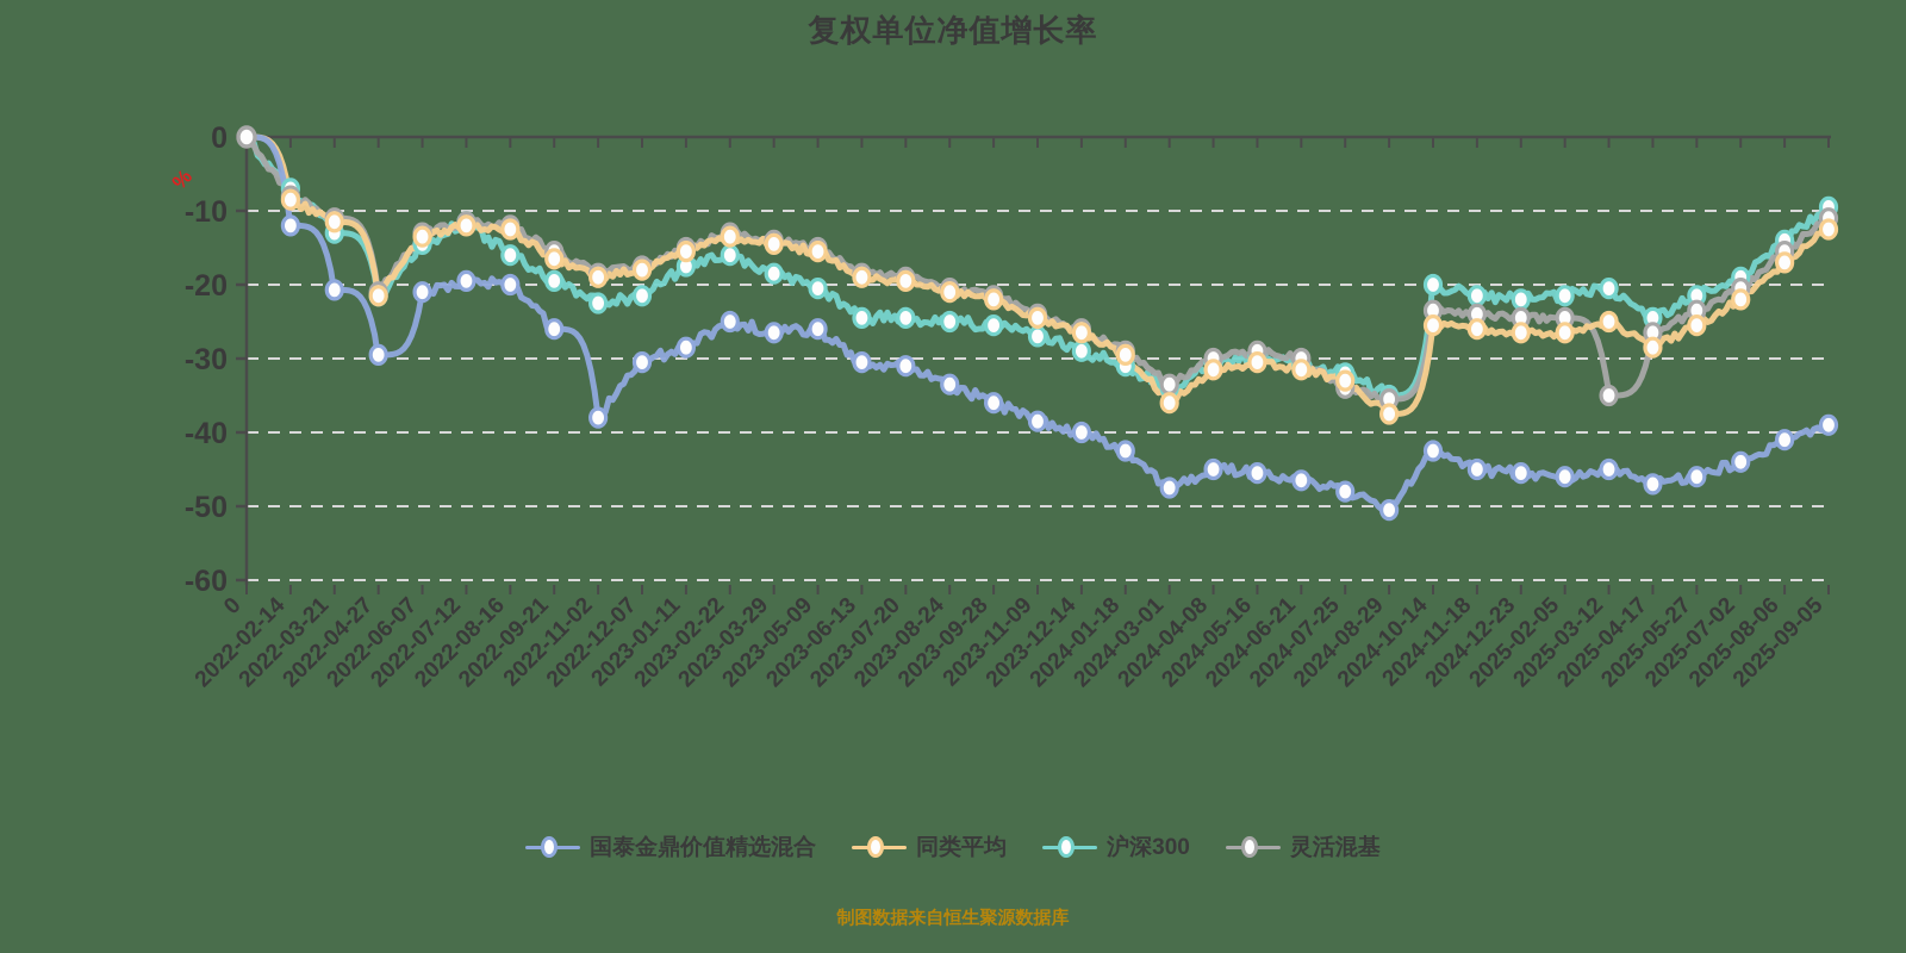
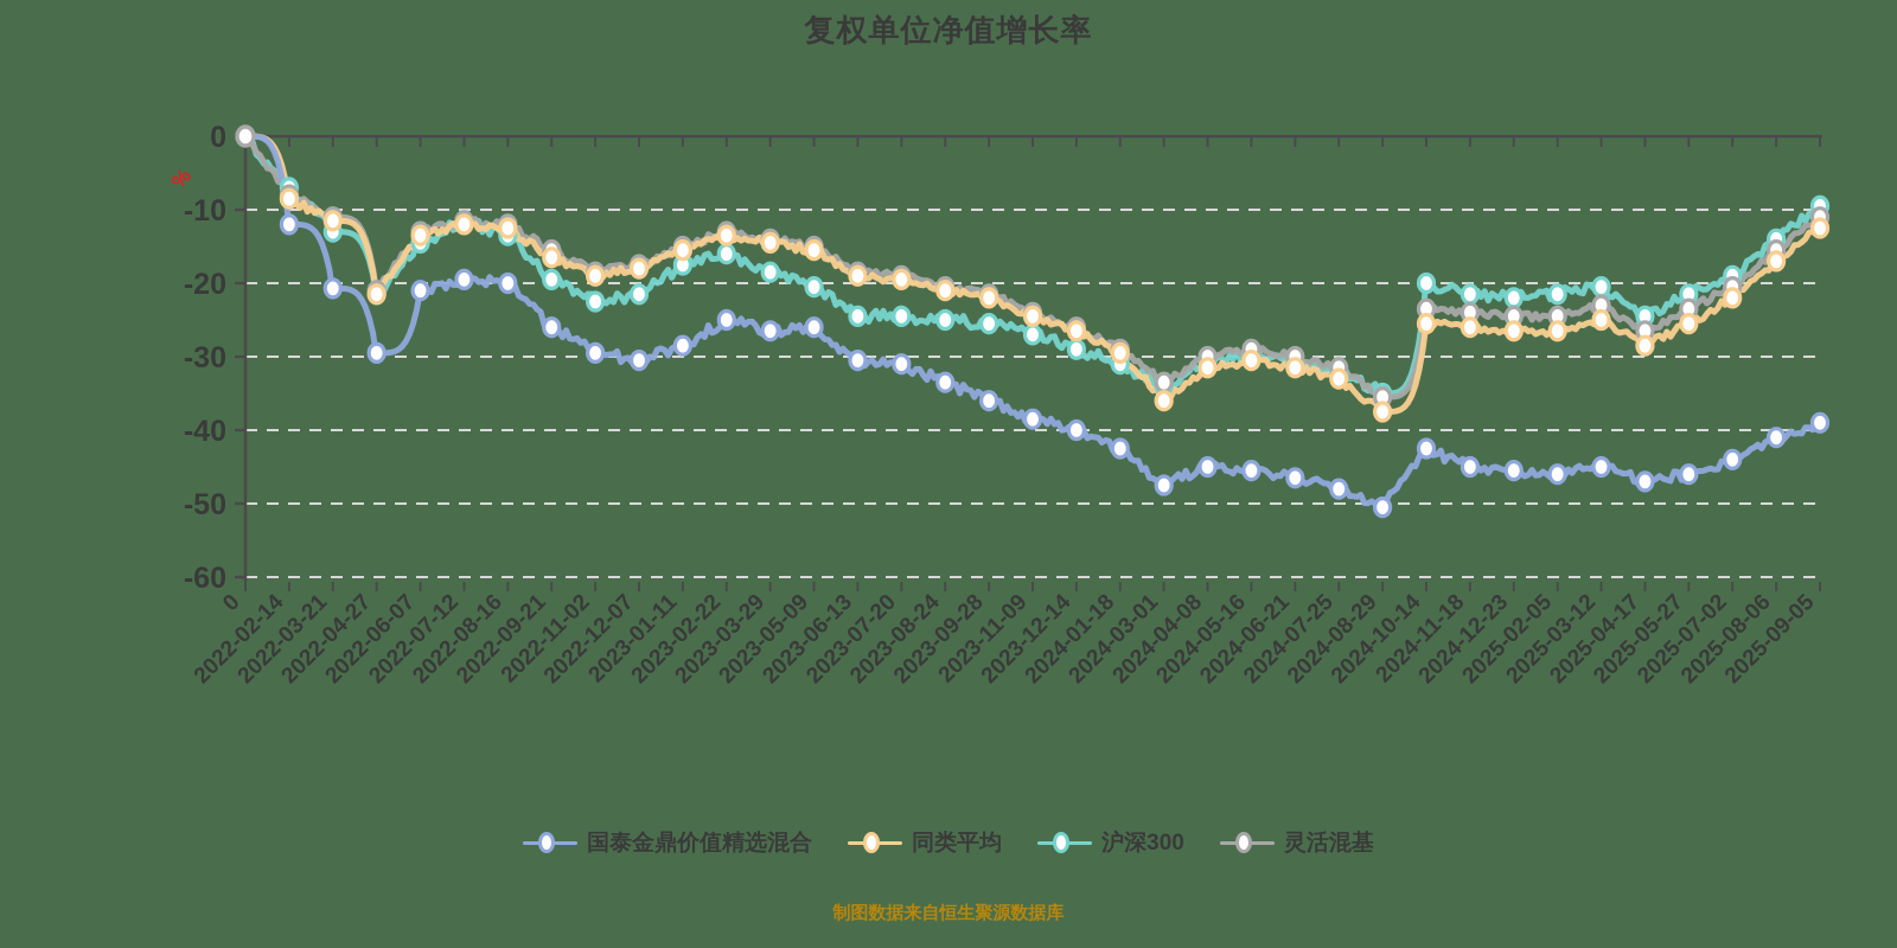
沪深300/2022-08-16: -16 -> -14
国泰金鼎价值精选混合/2022-11-02: -38 -> -30
灵活混基/2024-07-25: -34 -> -32
灵活混基/2025-03-12: -35 -> -23
